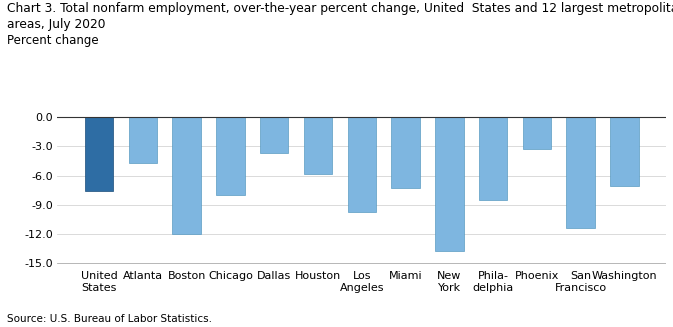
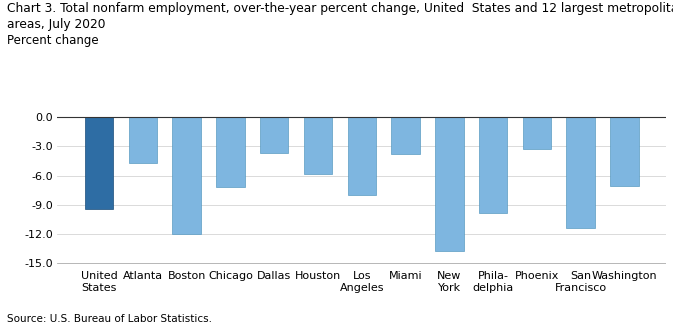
United States: -7.6 -> -9.4
Chicago: -8.0 -> -7.2
Los Angeles: -9.7 -> -8.0
Miami: -7.3 -> -3.8
Phila- delphia: -8.5 -> -9.8
